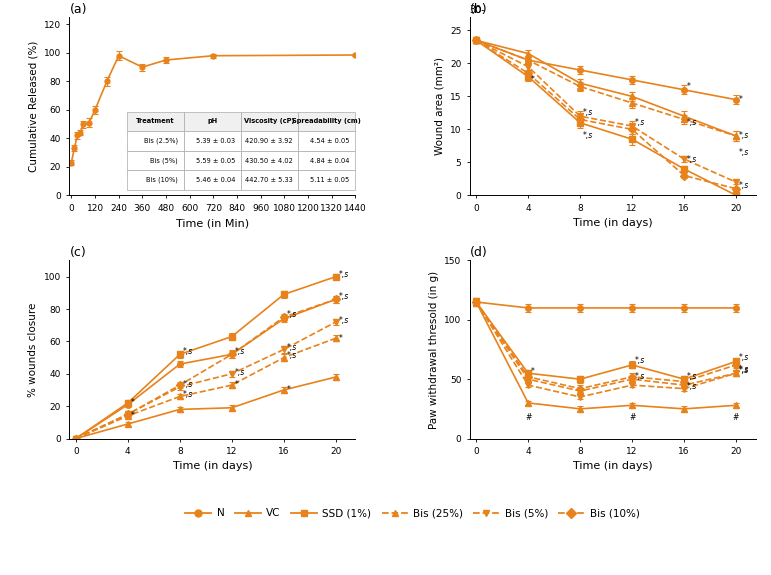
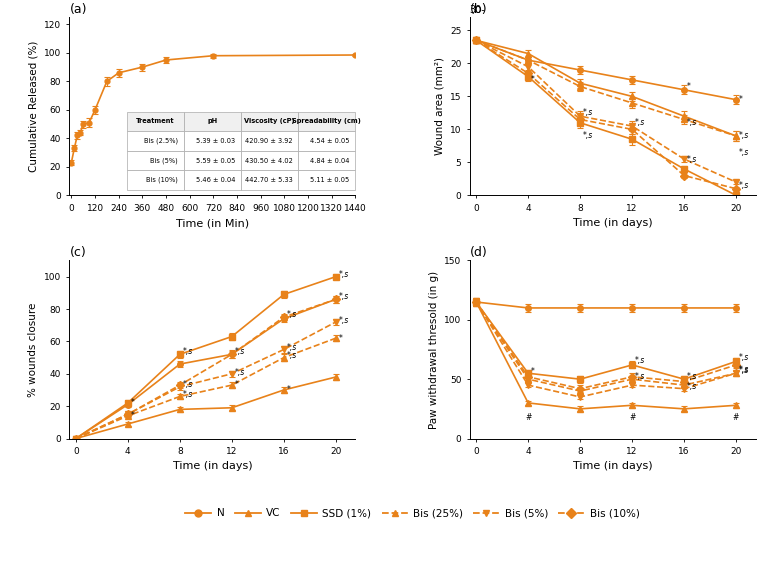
(a)/240: 98 -> 86
